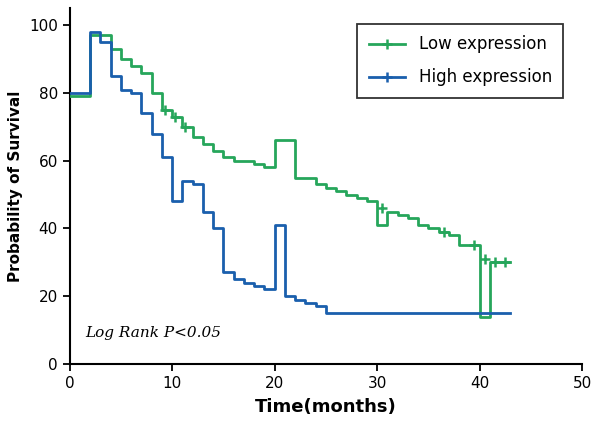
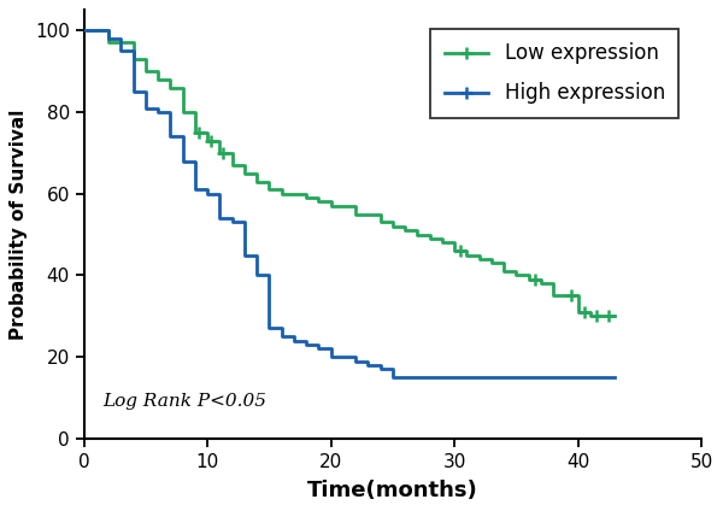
Low expression/0: 79 -> 100
High expression/0: 80 -> 100
High expression/10: 48 -> 60
Low expression/20: 66 -> 57
High expression/20: 41 -> 20
Low expression/30: 41 -> 46
Low expression/40: 14 -> 31
